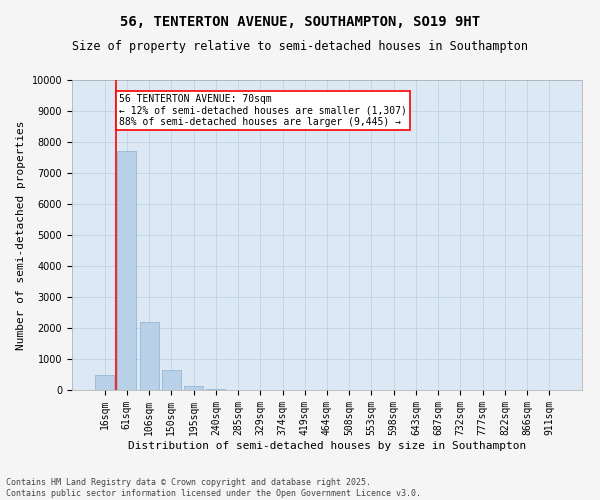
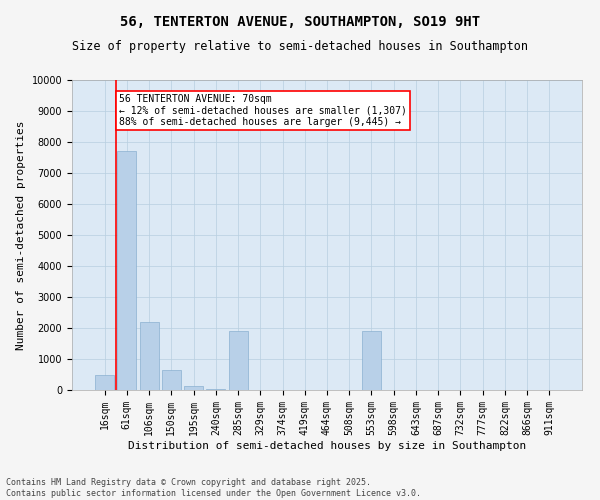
285sqm: 10 -> 1900
553sqm: 0 -> 1900
